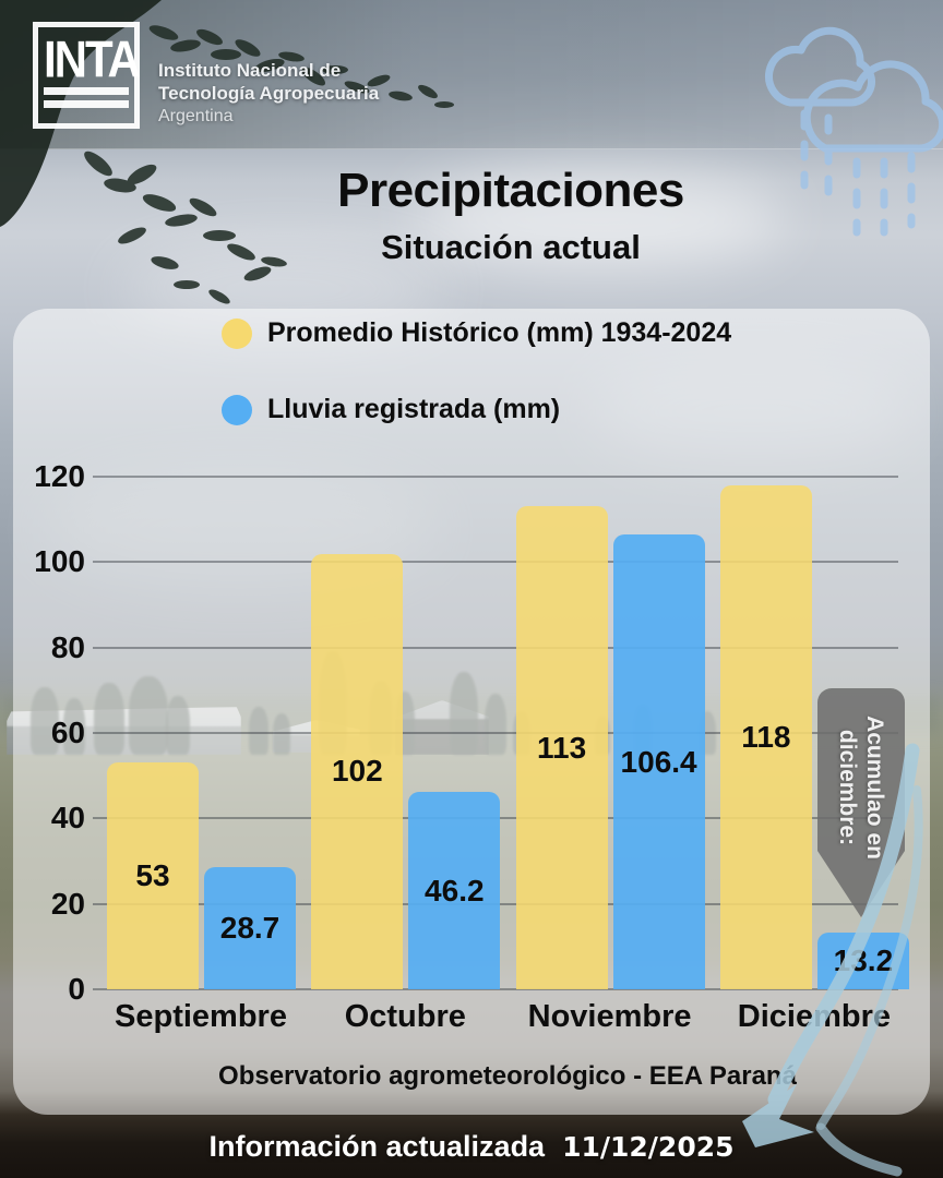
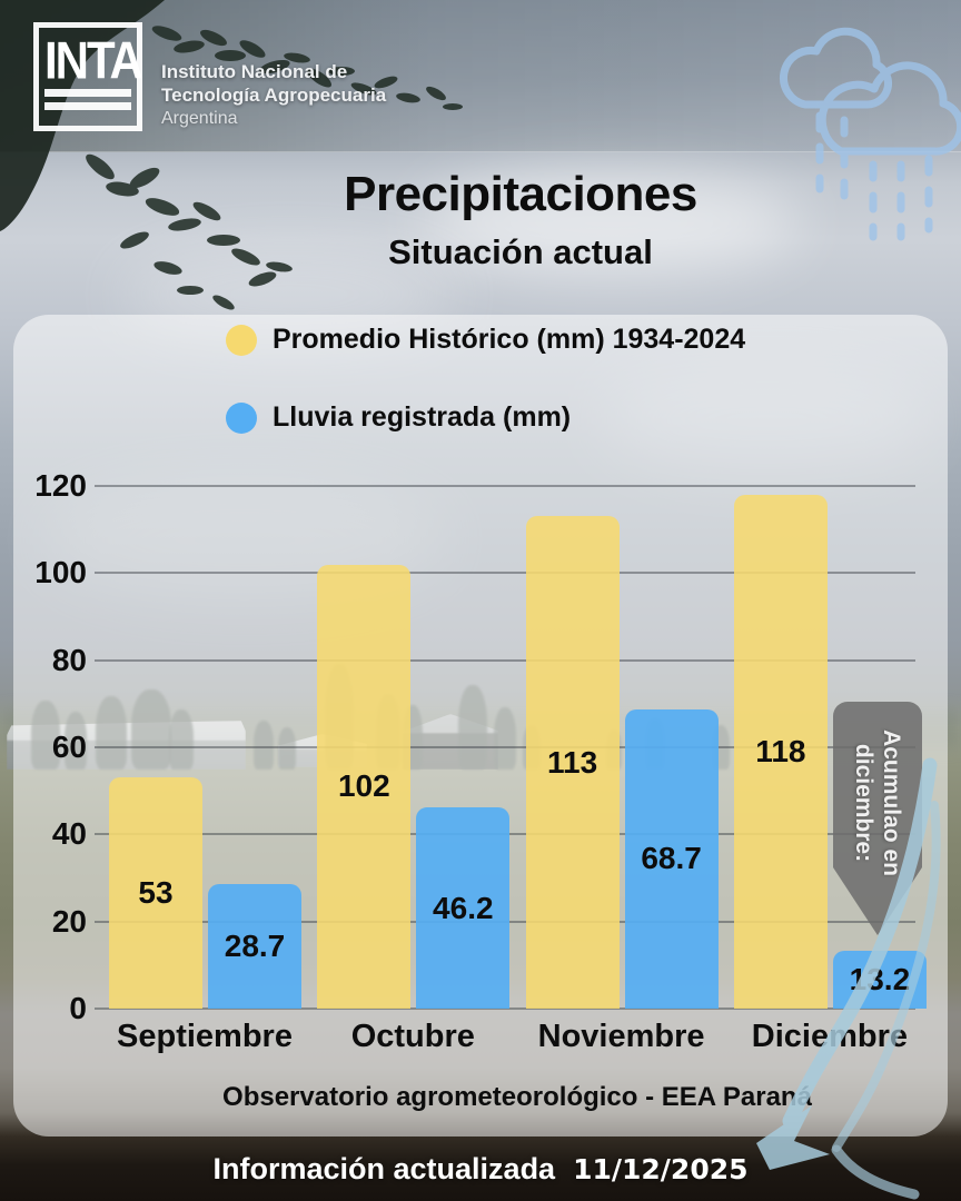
Lluvia registrada (mm)/Noviembre: 106.4 -> 68.7
